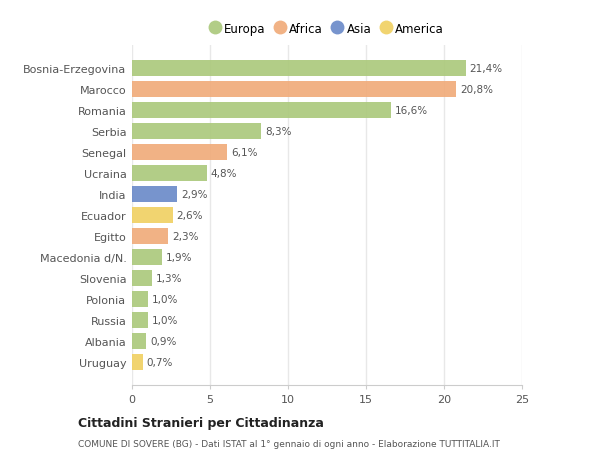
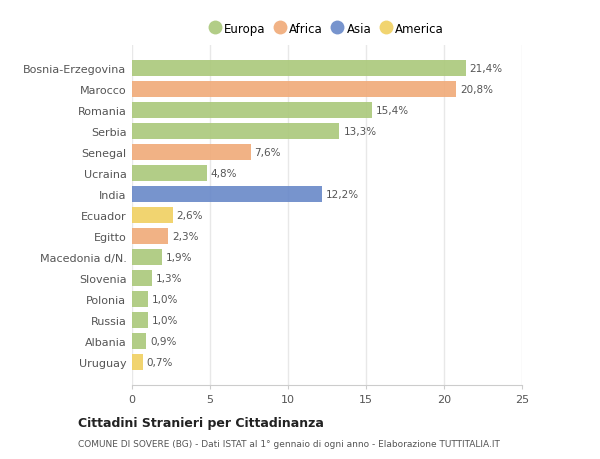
Romania: 16,6% -> 15,4%
Serbia: 8,3% -> 13,3%
Senegal: 6,1% -> 7,6%
India: 2,9% -> 12,2%
